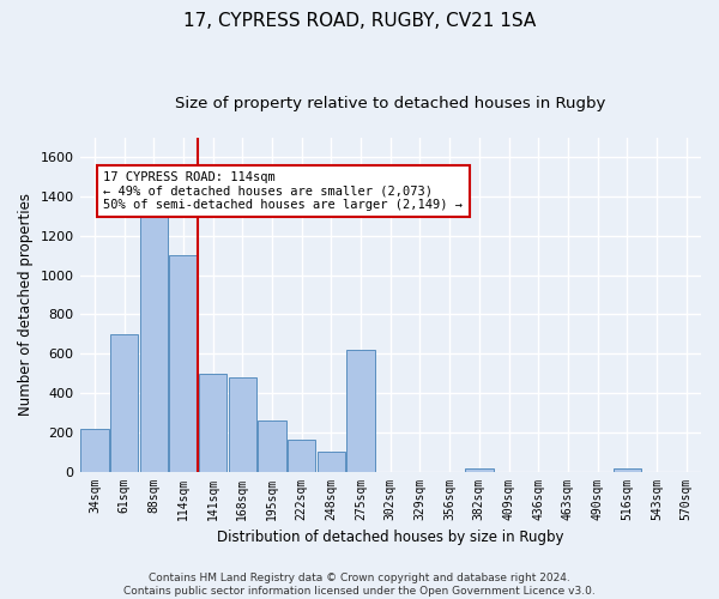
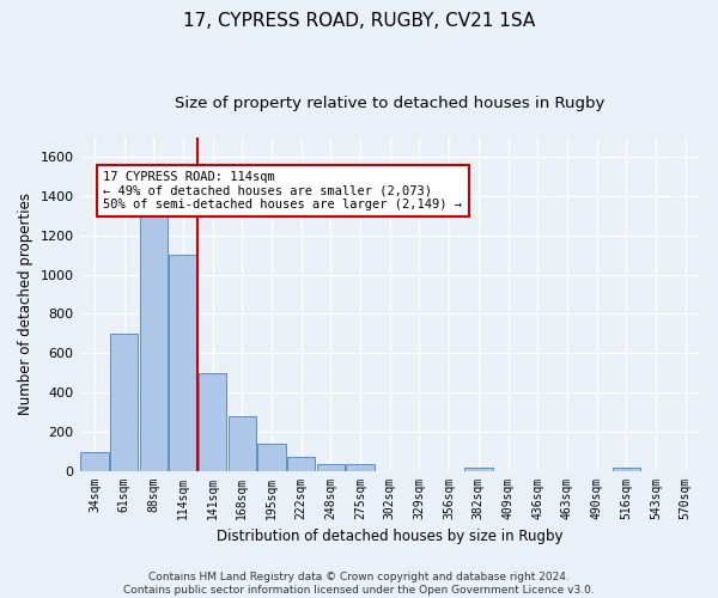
34sqm: 220 -> 100
168sqm: 480 -> 280
195sqm: 260 -> 140
222sqm: 160 -> 70
248sqm: 100 -> 40
275sqm: 620 -> 40
